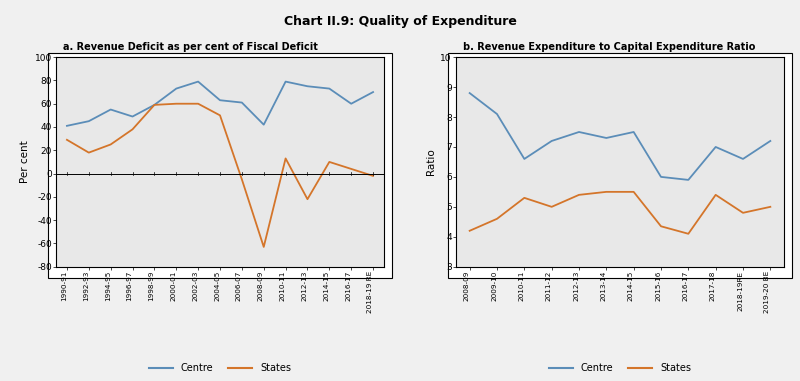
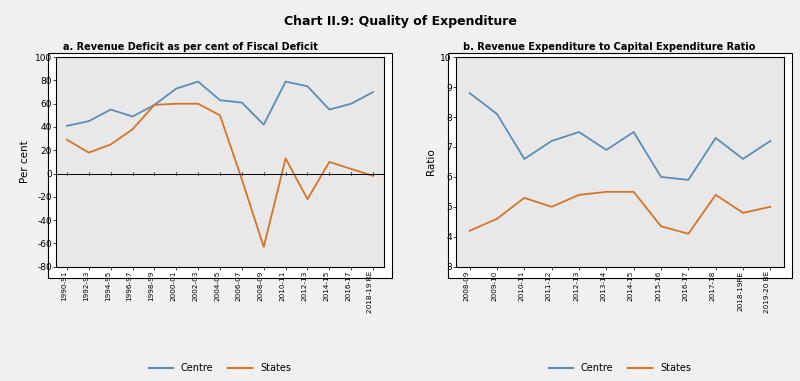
a. Revenue Deficit as per cent of Fiscal Deficit/Centre/2014-15: 73 -> 55
b. Revenue Expenditure to Capital Expenditure Ratio/Centre/2013-14: 7.3 -> 6.9
b. Revenue Expenditure to Capital Expenditure Ratio/Centre/2017-18: 7.0 -> 7.3
